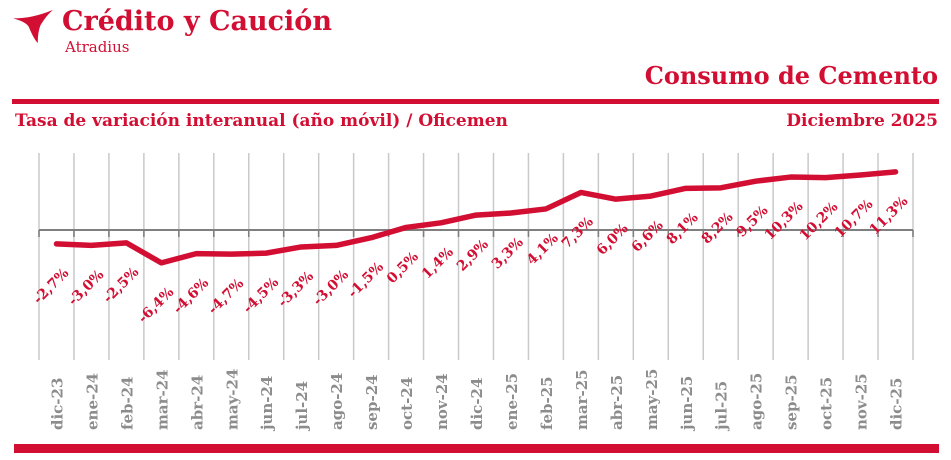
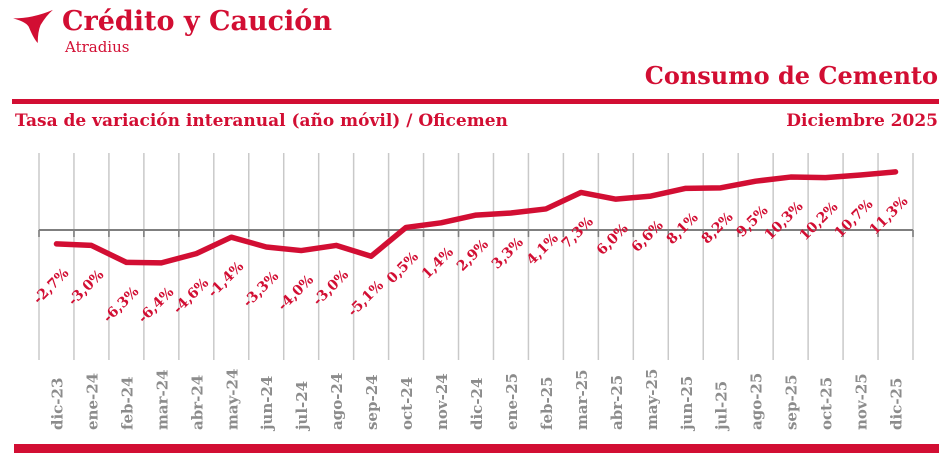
feb-24: -2,5% -> -6,3%
may-24: -4,7% -> -1,4%
jun-24: -4,5% -> -3,3%
jul-24: -3,3% -> -4,0%
sep-24: -1,5% -> -5,1%
